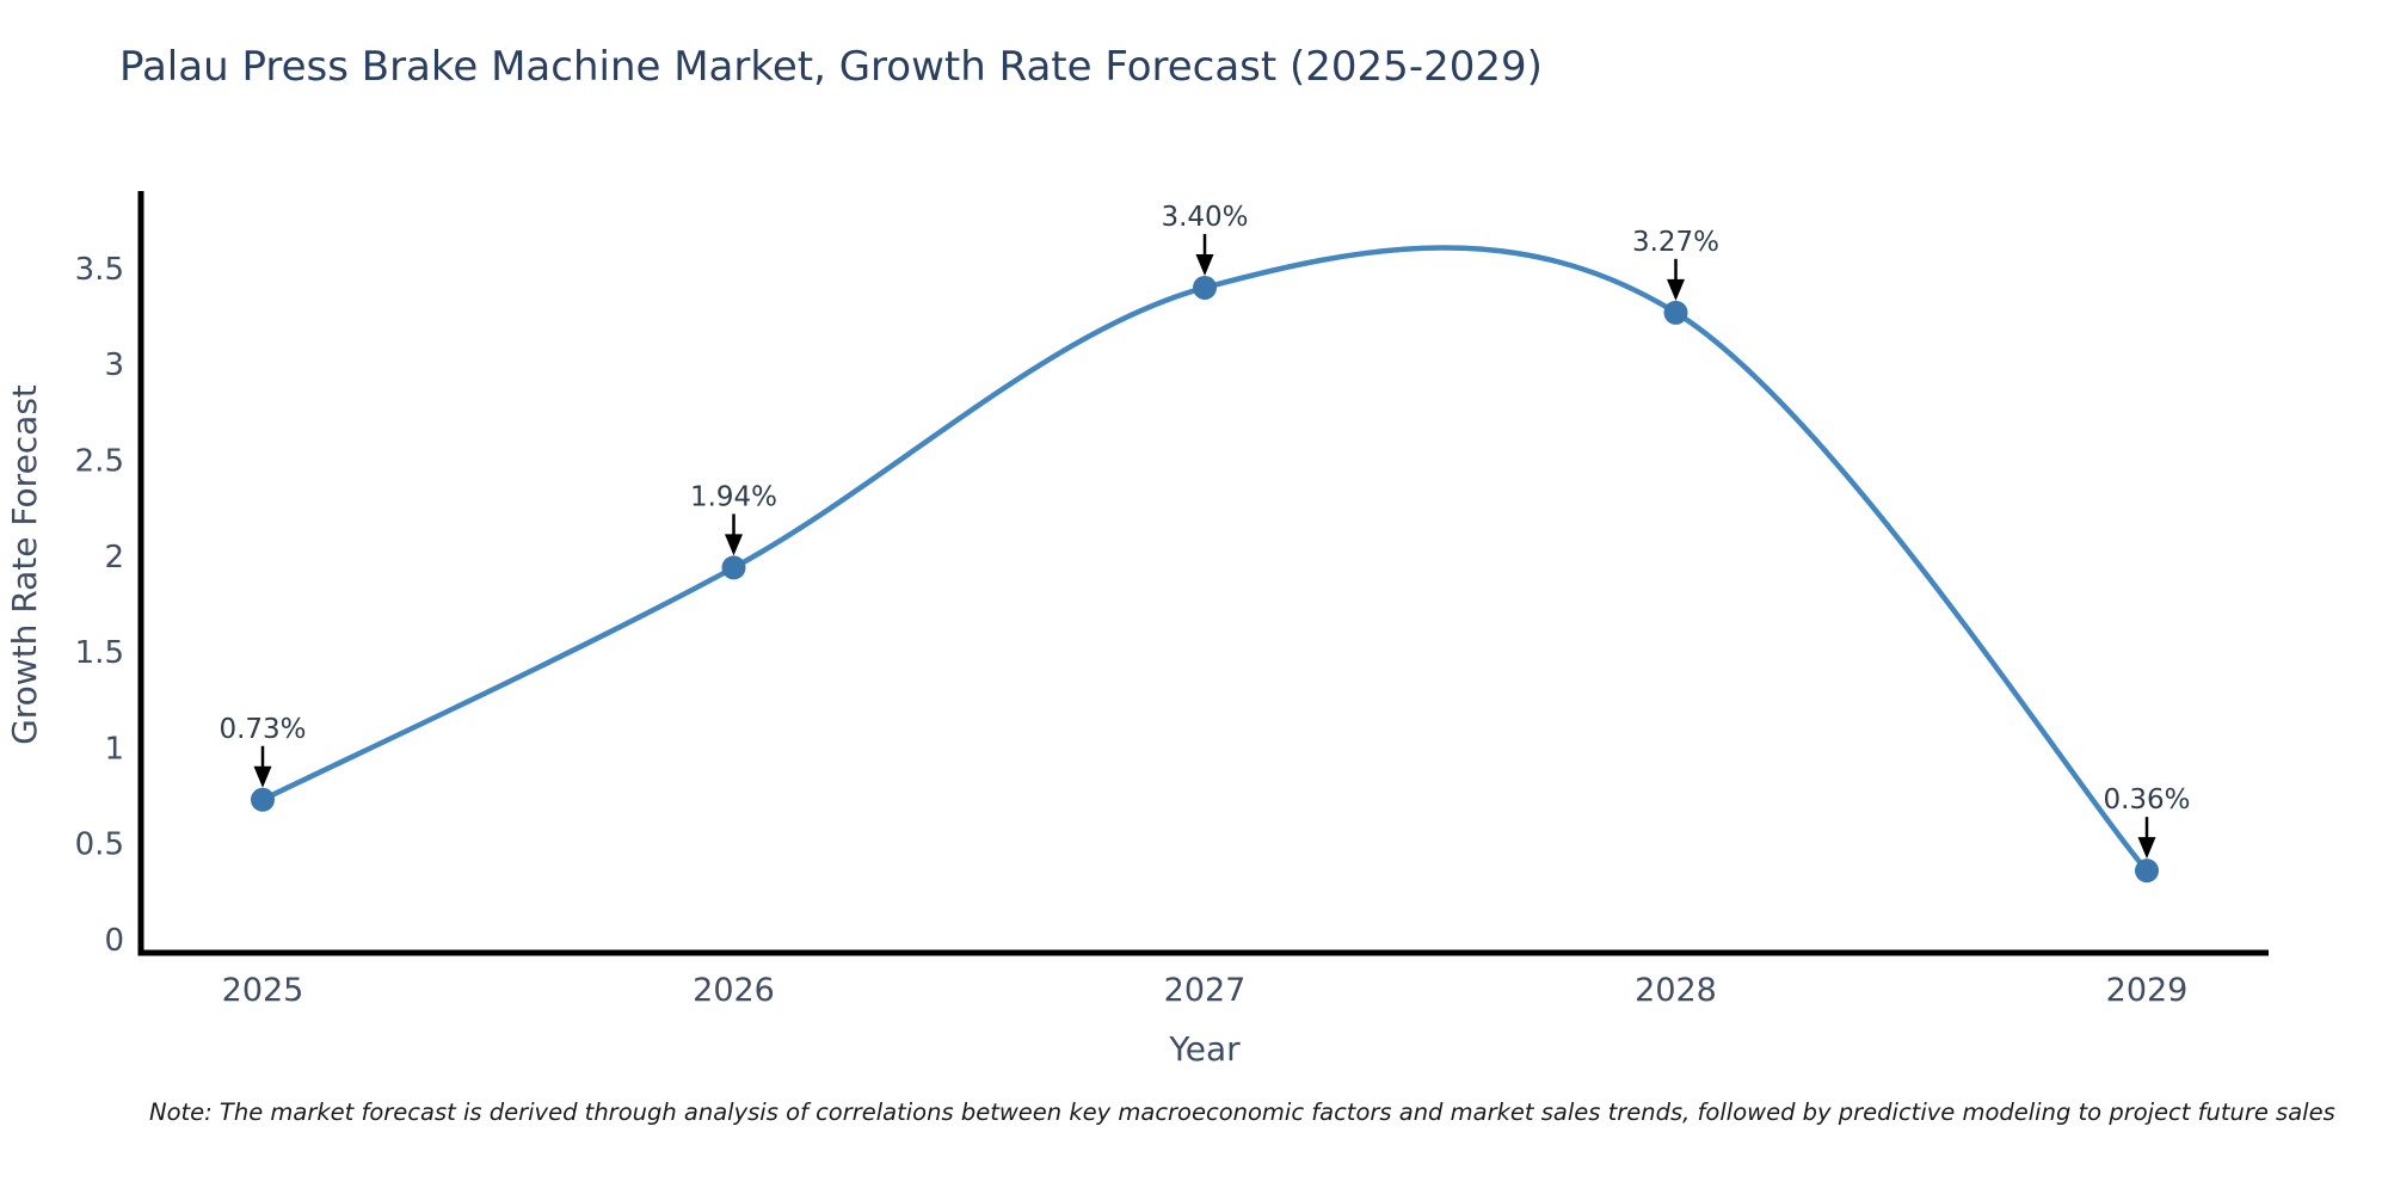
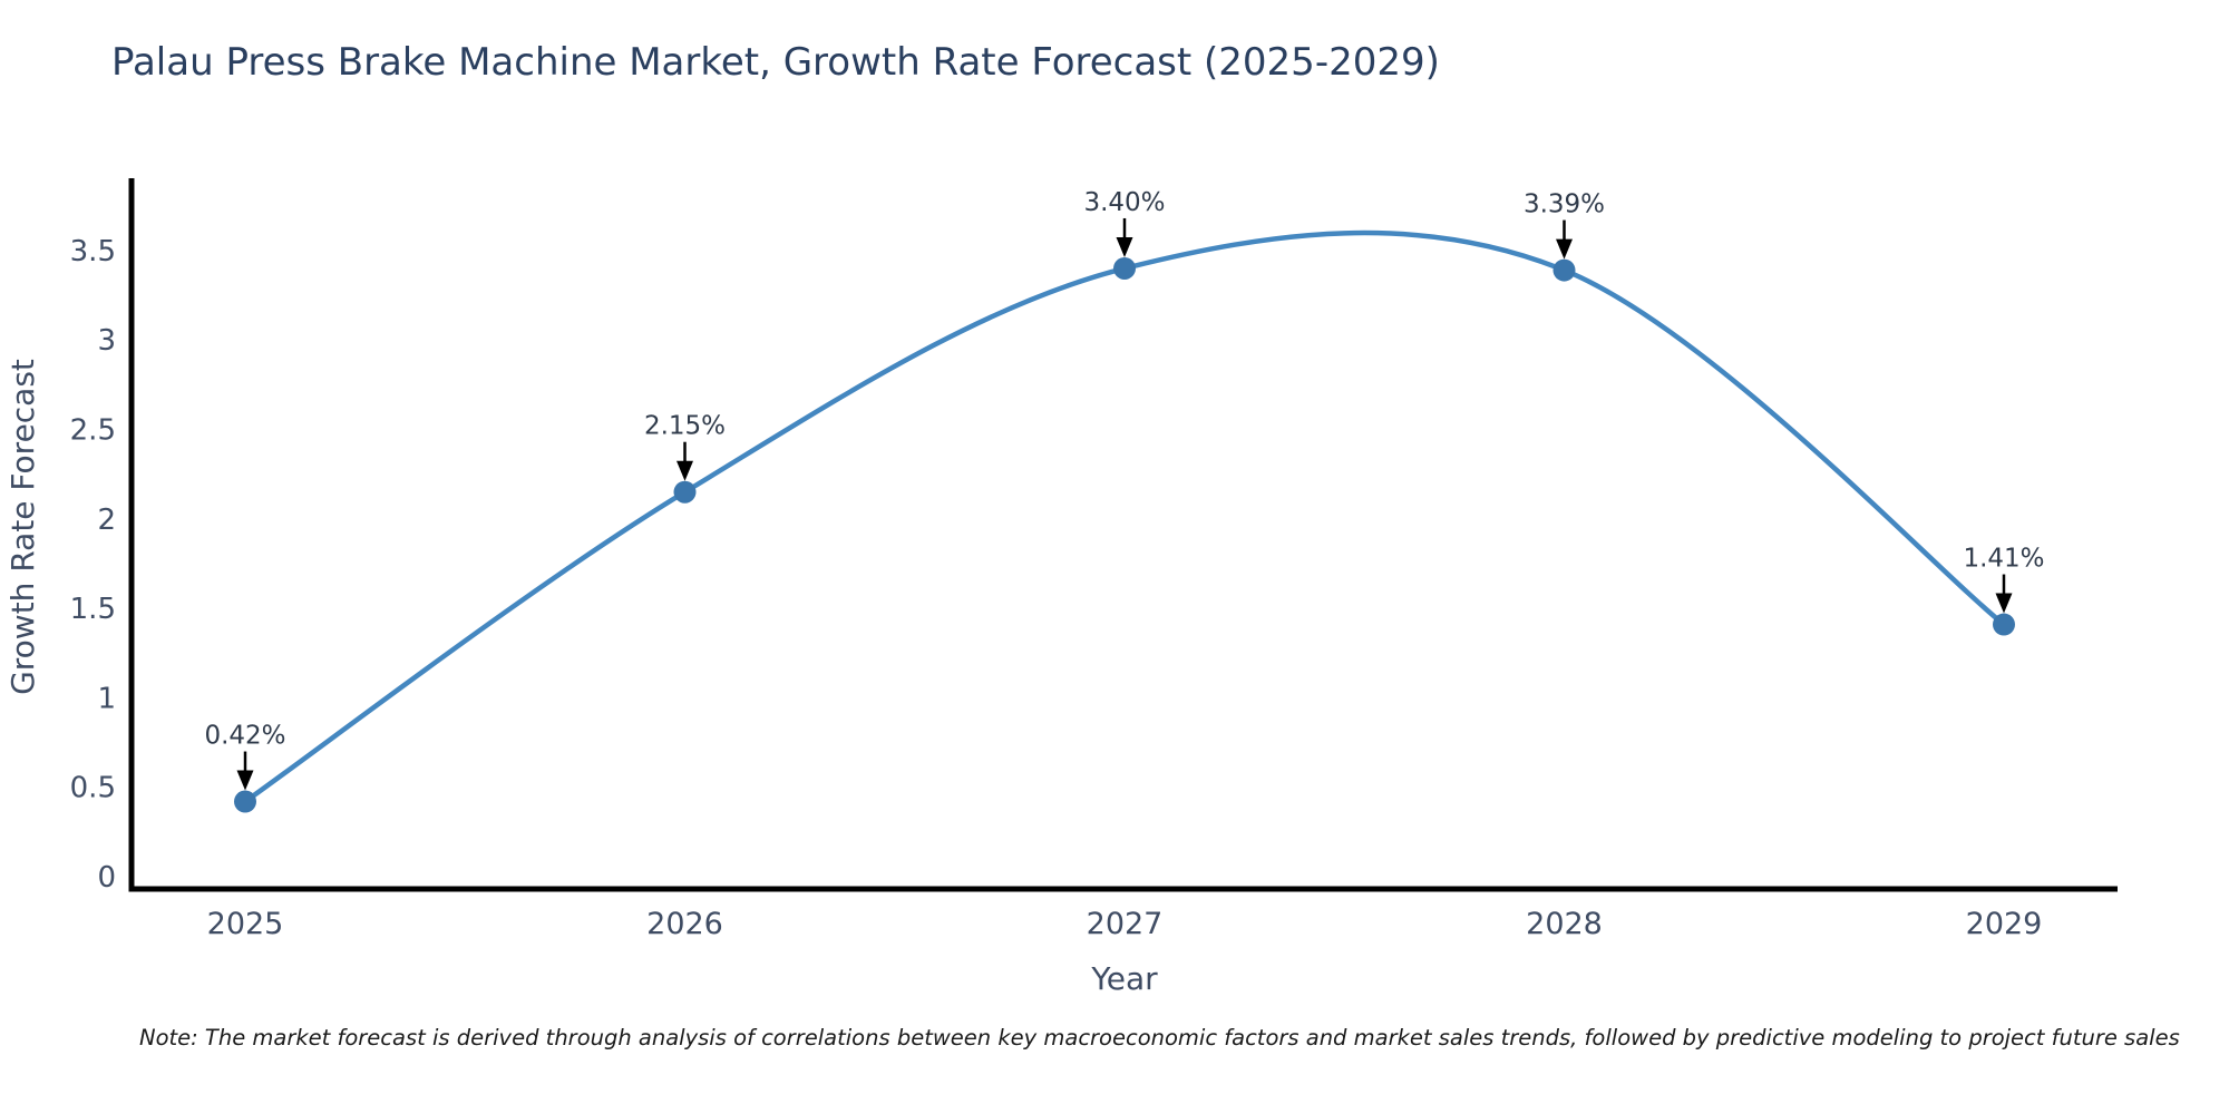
2025: 0.73% -> 0.42%
2026: 1.94% -> 2.15%
2028: 3.27% -> 3.39%
2029: 0.36% -> 1.41%
